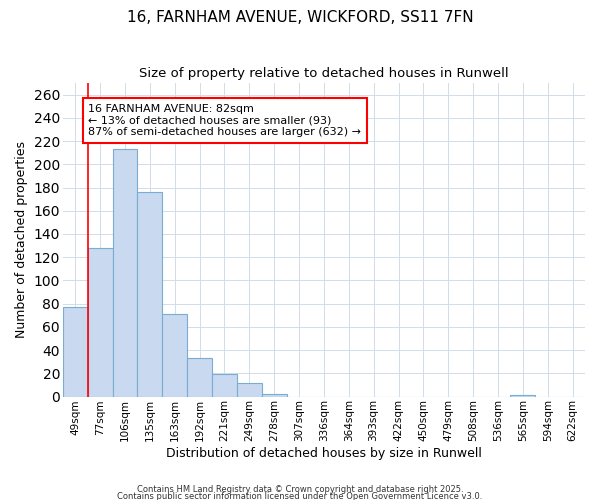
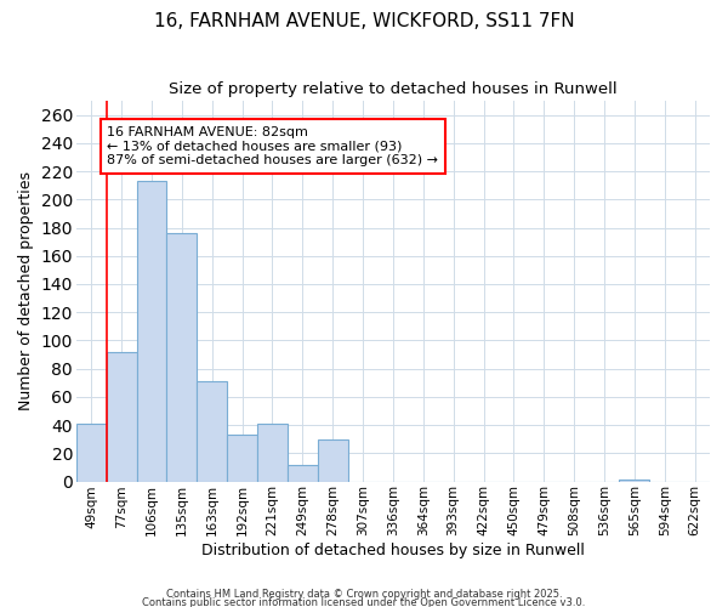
49sqm: 77 -> 41
77sqm: 128 -> 92
221sqm: 19 -> 41
278sqm: 2 -> 30
